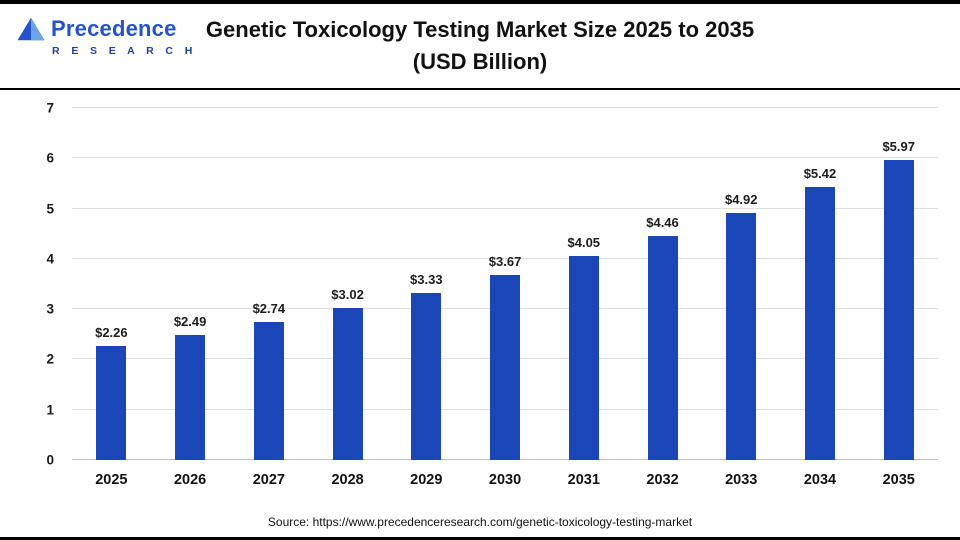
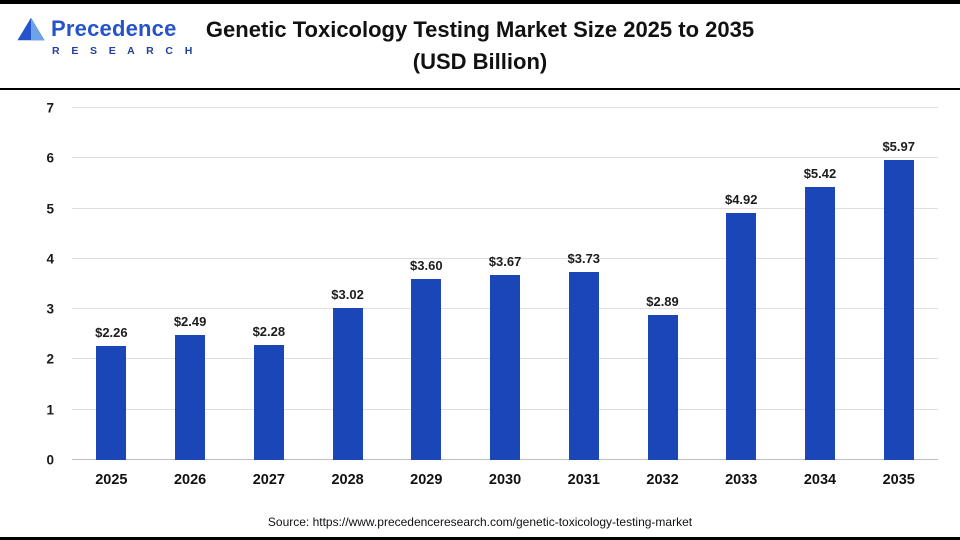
2027: $2.74 -> $2.28
2029: $3.33 -> $3.60
2031: $4.05 -> $3.73
2032: $4.46 -> $2.89
